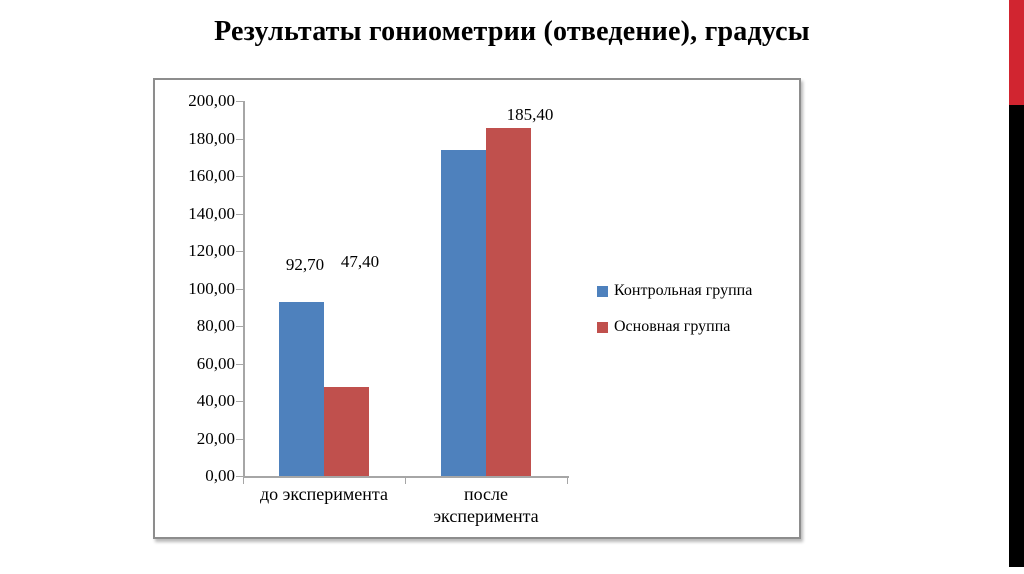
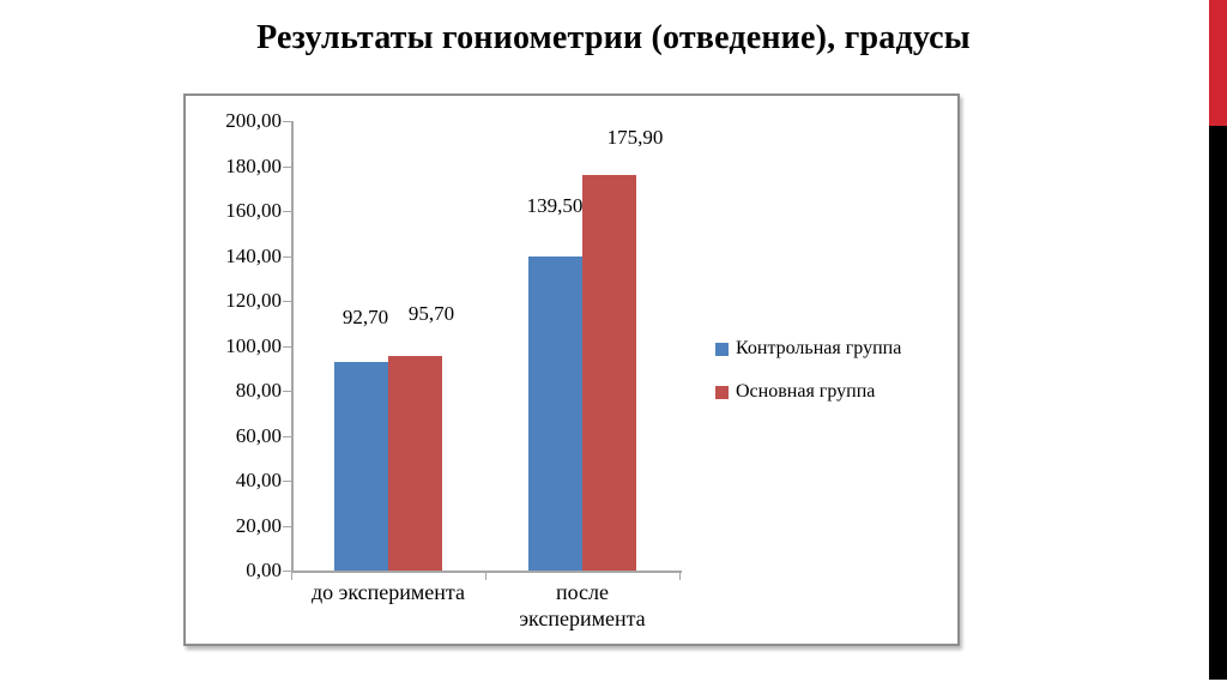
Основная группа/до эксперимента: 47,40 -> 95,70
Контрольная группа/после эксперимента: 173,90 -> 139,50
Основная группа/после эксперимента: 185,40 -> 175,90
